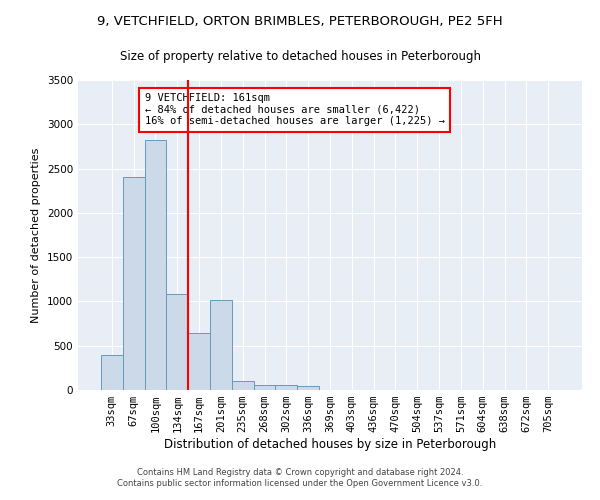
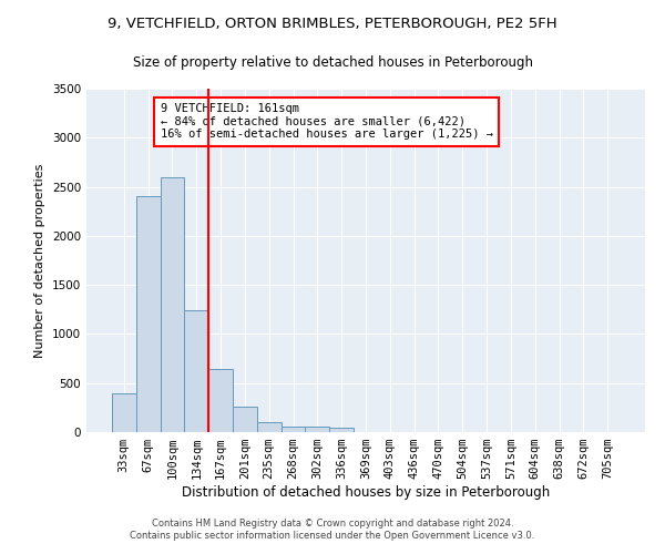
100sqm: 2820 -> 2600
134sqm: 1080 -> 1240
201sqm: 1020 -> 260
